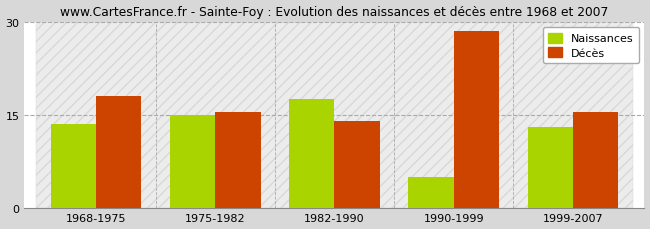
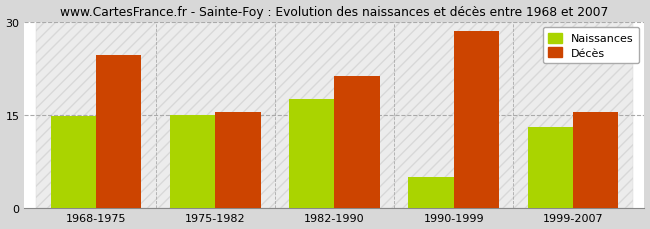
Naissances/1968-1975: 13.5 -> 14.8
Décès/1968-1975: 18.0 -> 24.6
Décès/1982-1990: 14.0 -> 21.2
